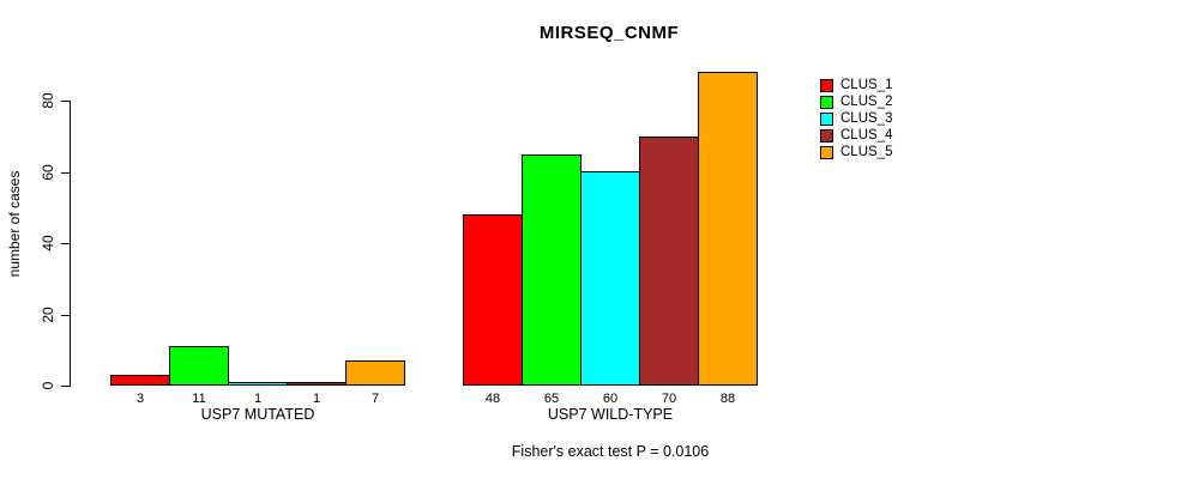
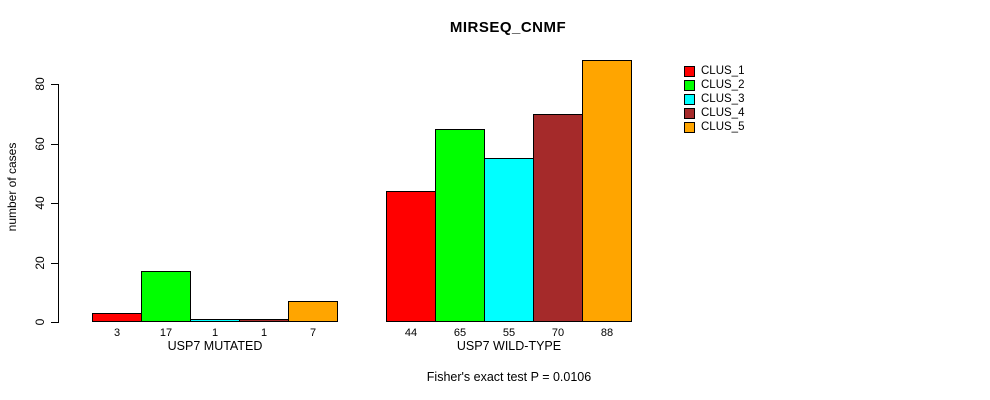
CLUS_2/USP7 MUTATED: 11 -> 17
CLUS_1/USP7 WILD-TYPE: 48 -> 44
CLUS_3/USP7 WILD-TYPE: 60 -> 55
